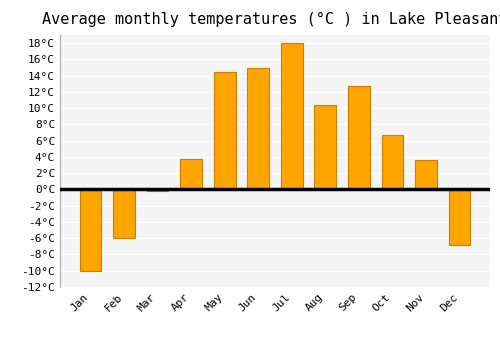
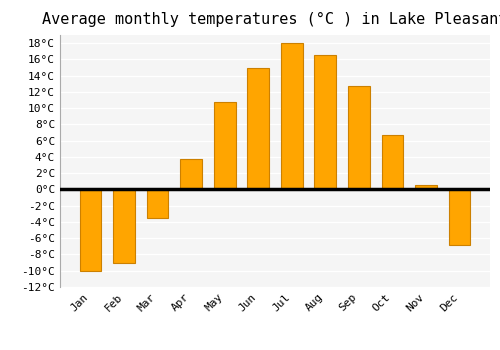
Feb: -6.0°C -> -9.0°C
Mar: -0.2°C -> -3.5°C
May: 14.4°C -> 10.7°C
Aug: 10.4°C -> 16.5°C
Nov: 3.6°C -> 0.5°C
